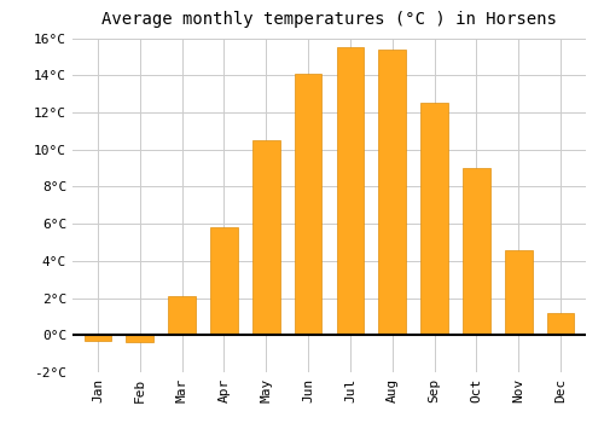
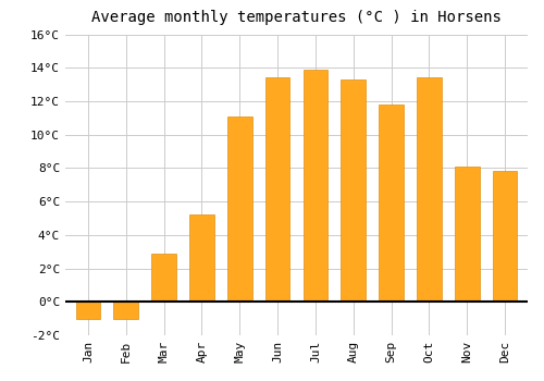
Jan: -0.3°C -> -1.0°C
Feb: -0.4°C -> -1.0°C
Mar: 2.1°C -> 2.9°C
Apr: 5.8°C -> 5.2°C
May: 10.5°C -> 11.1°C
Jun: 14.1°C -> 13.4°C
Jul: 15.5°C -> 13.9°C
Aug: 15.4°C -> 13.3°C
Sep: 12.5°C -> 11.8°C
Oct: 9.0°C -> 13.4°C
Nov: 4.6°C -> 8.1°C
Dec: 1.2°C -> 7.8°C
